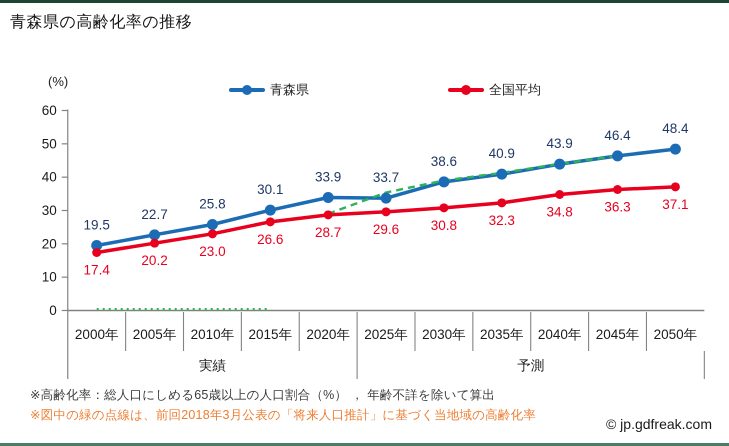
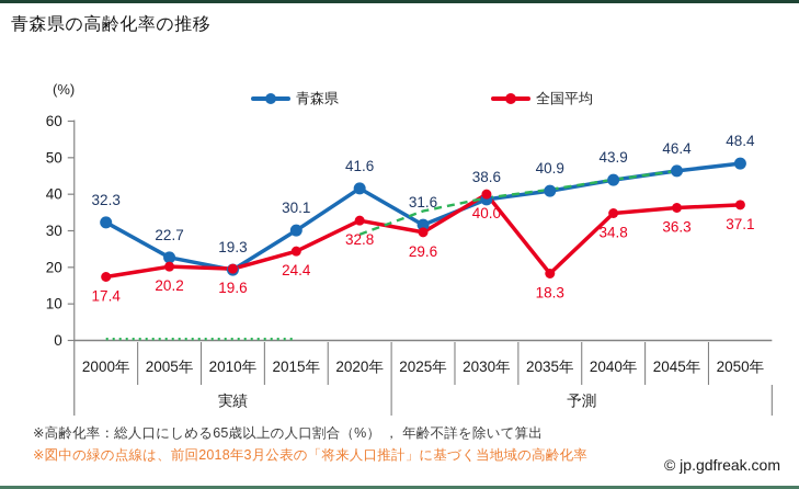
青森県/2000年: 19.5 -> 32.3
青森県/2010年: 25.8 -> 19.3
全国平均/2010年: 23.0 -> 19.6
全国平均/2015年: 26.6 -> 24.4
青森県/2020年: 33.9 -> 41.6
全国平均/2020年: 28.7 -> 32.8
青森県/2025年: 33.7 -> 31.6
全国平均/2030年: 30.8 -> 40.0
全国平均/2035年: 32.3 -> 18.3
